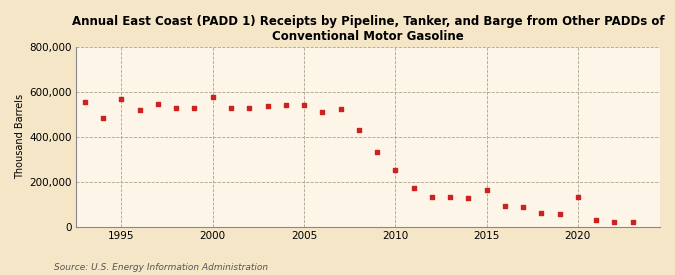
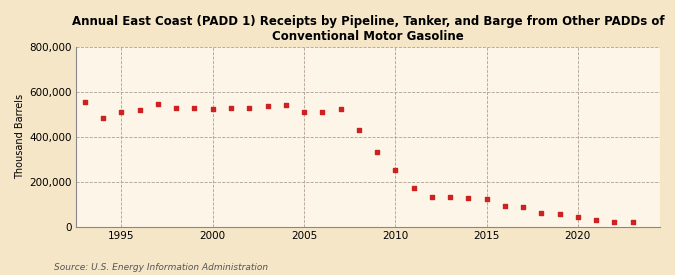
1995: 570,000 -> 510,000
2000: 575,000 -> 525,000
2005: 540,000 -> 510,000
2015: 165,000 -> 125,000
2020: 130,000 -> 42,000
